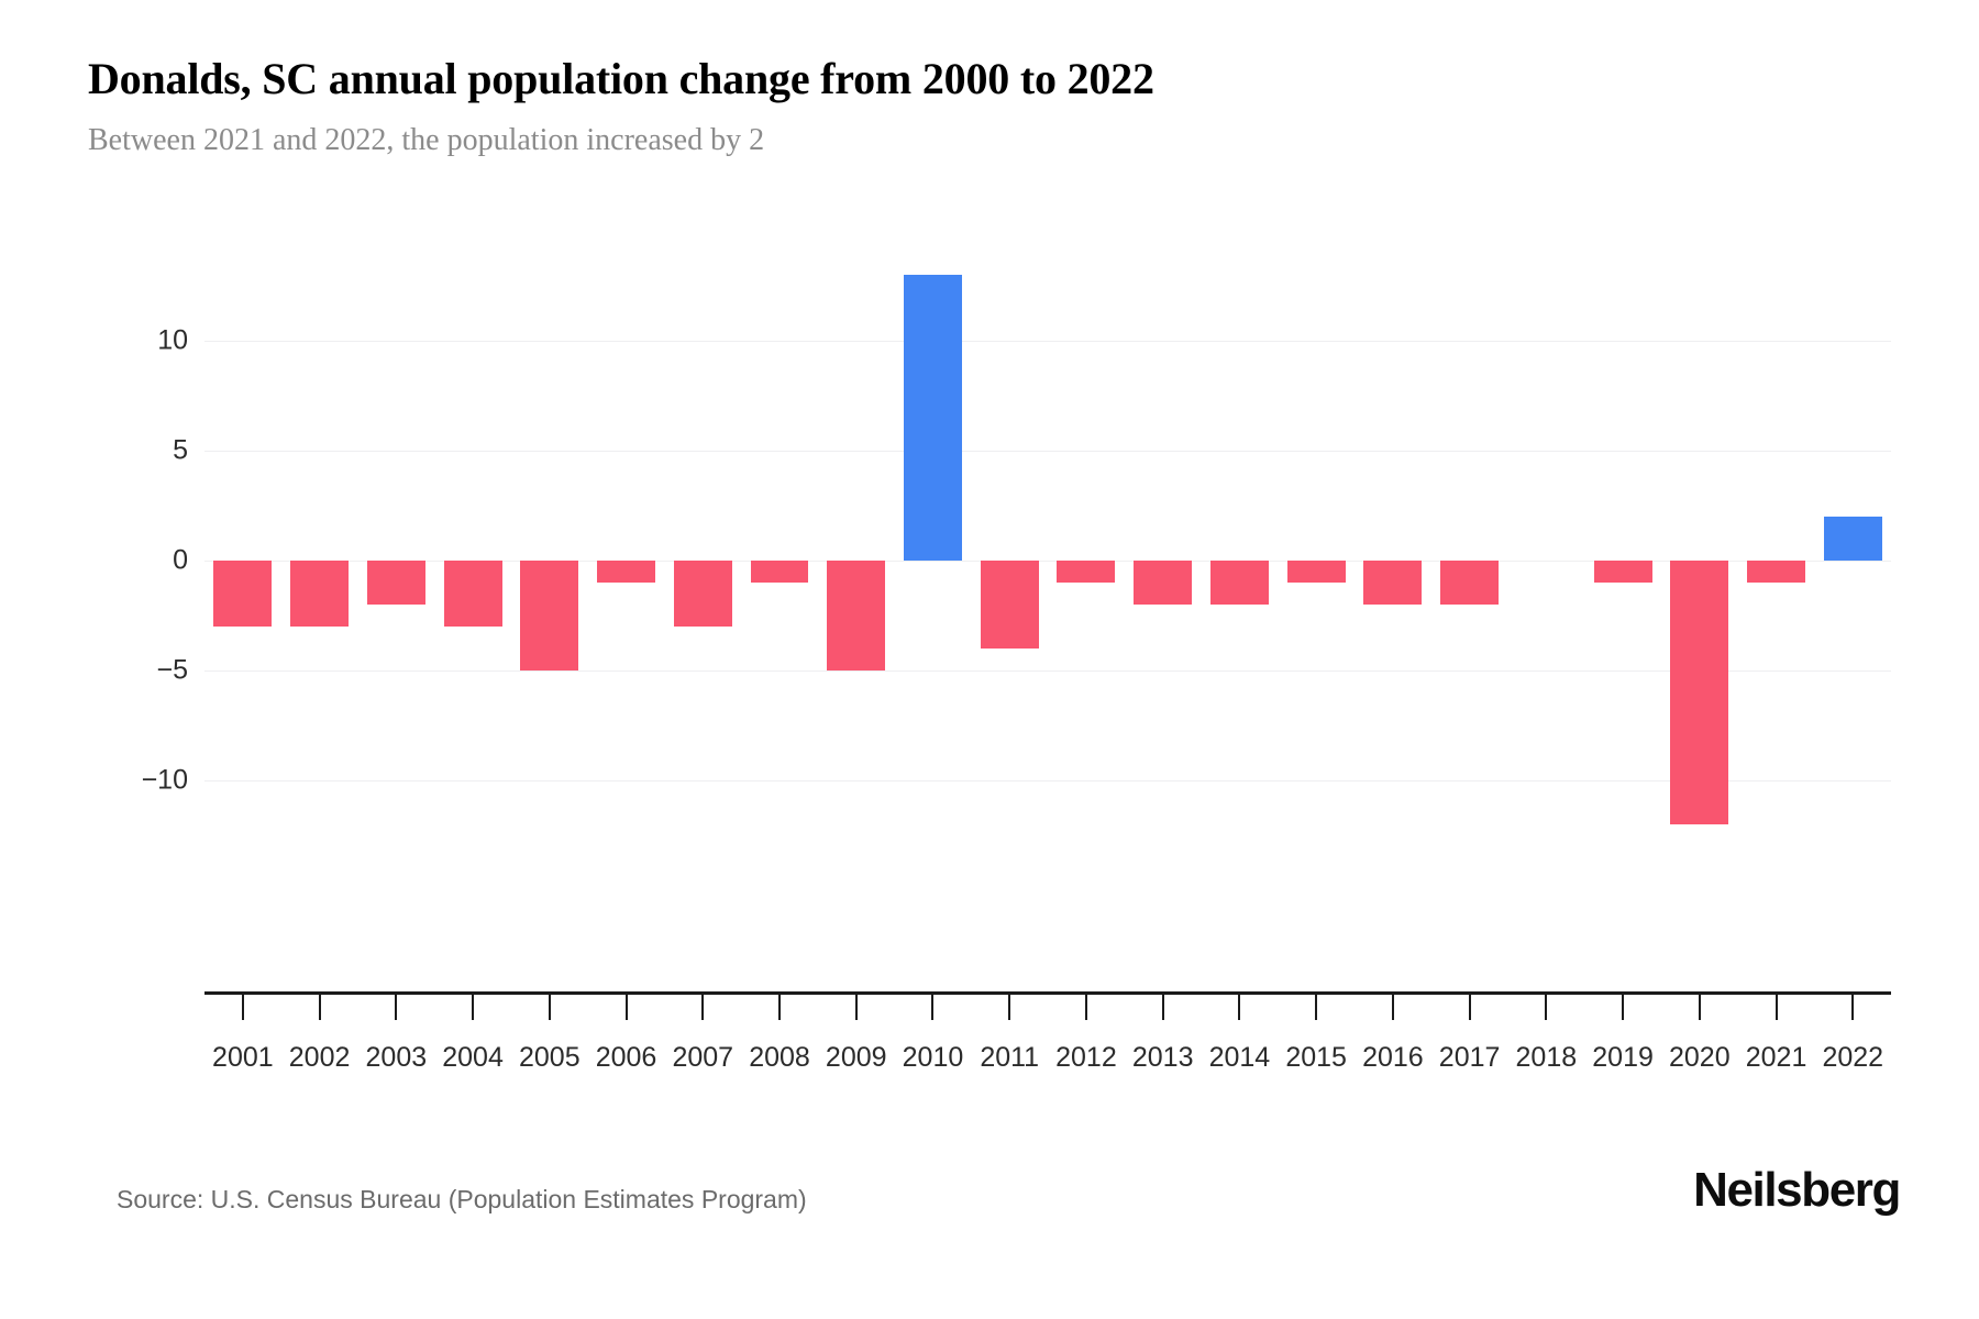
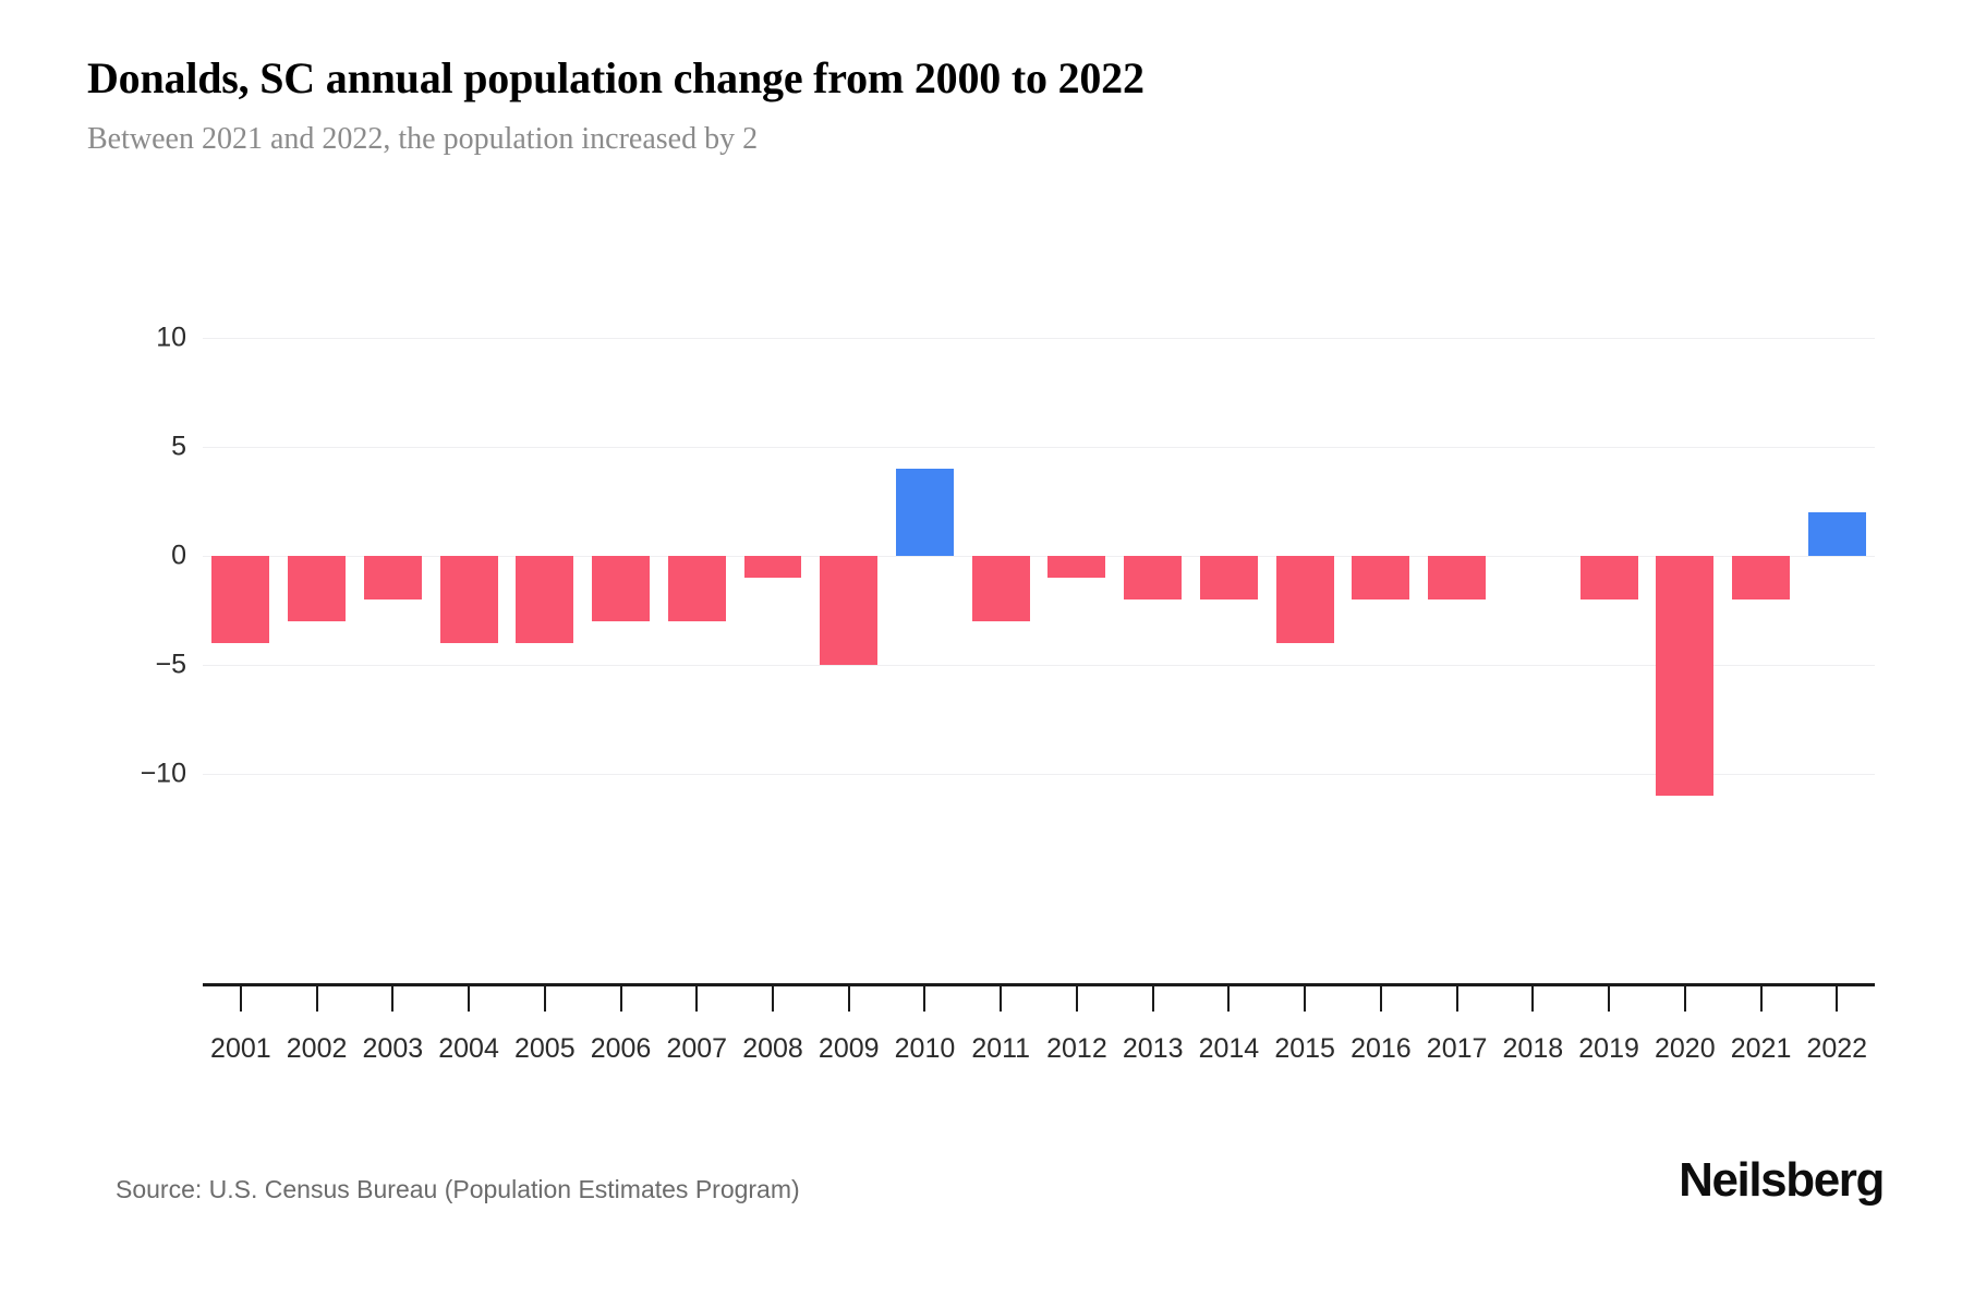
2001: -3 -> -4
2004: -3 -> -4
2005: -5 -> -4
2006: -1 -> -3
2010: 13 -> 4
2011: -4 -> -3
2015: -1 -> -4
2019: -1 -> -2
2020: -12 -> -11
2021: -1 -> -2
